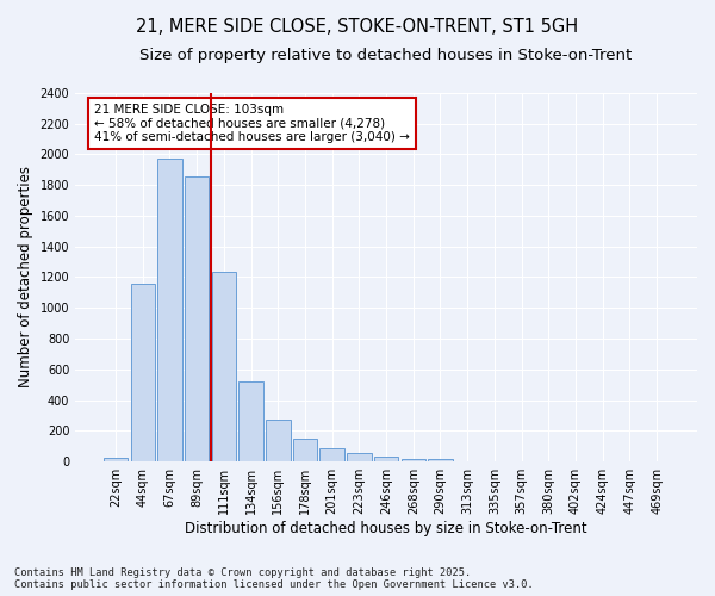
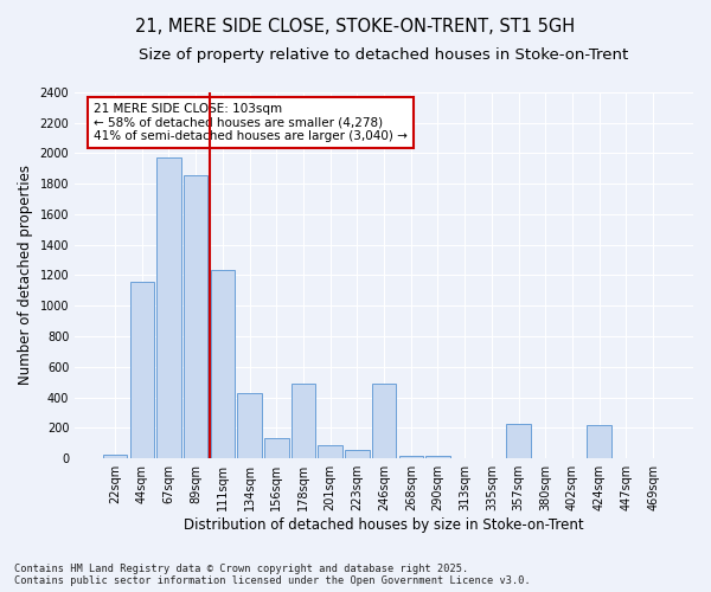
134sqm: 520 -> 430
156sqm: 280 -> 130
178sqm: 150 -> 490
246sqm: 40 -> 490
357sqm: 0 -> 230
424sqm: 0 -> 220
